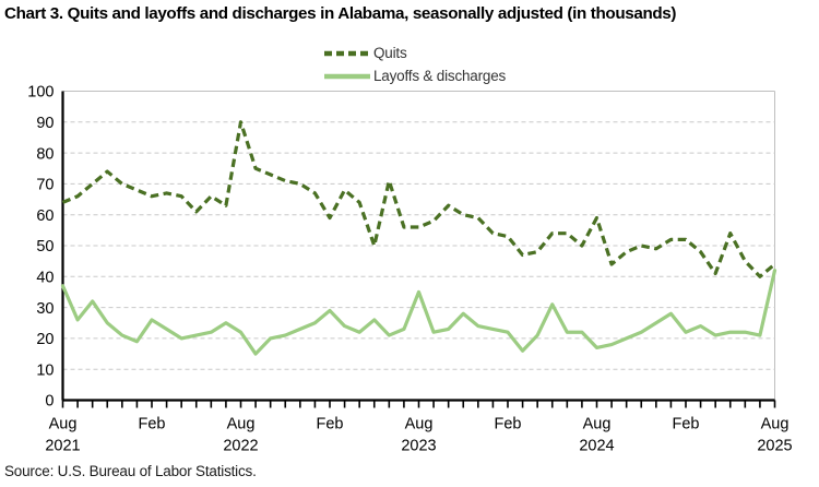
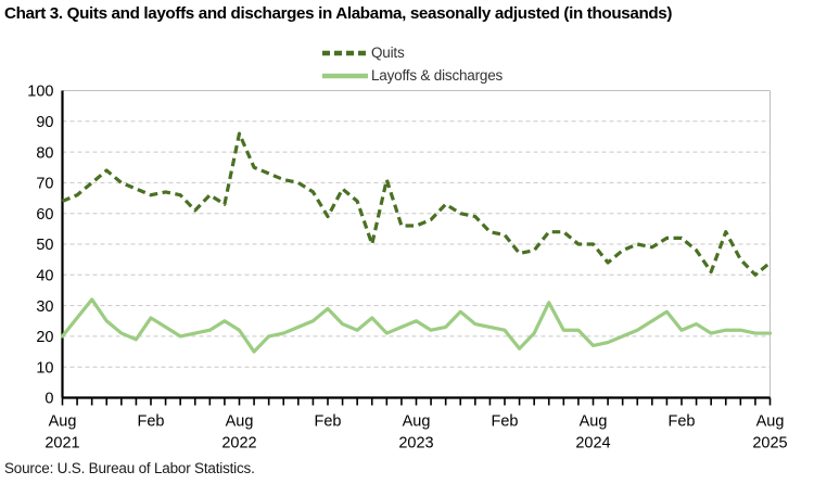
Layoffs & discharges/Aug 2021: 37 -> 20
Quits/Aug 2022: 90 -> 86
Layoffs & discharges/Aug 2023: 35 -> 25
Quits/Aug 2024: 59 -> 50
Layoffs & discharges/Aug 2025: 42 -> 21
